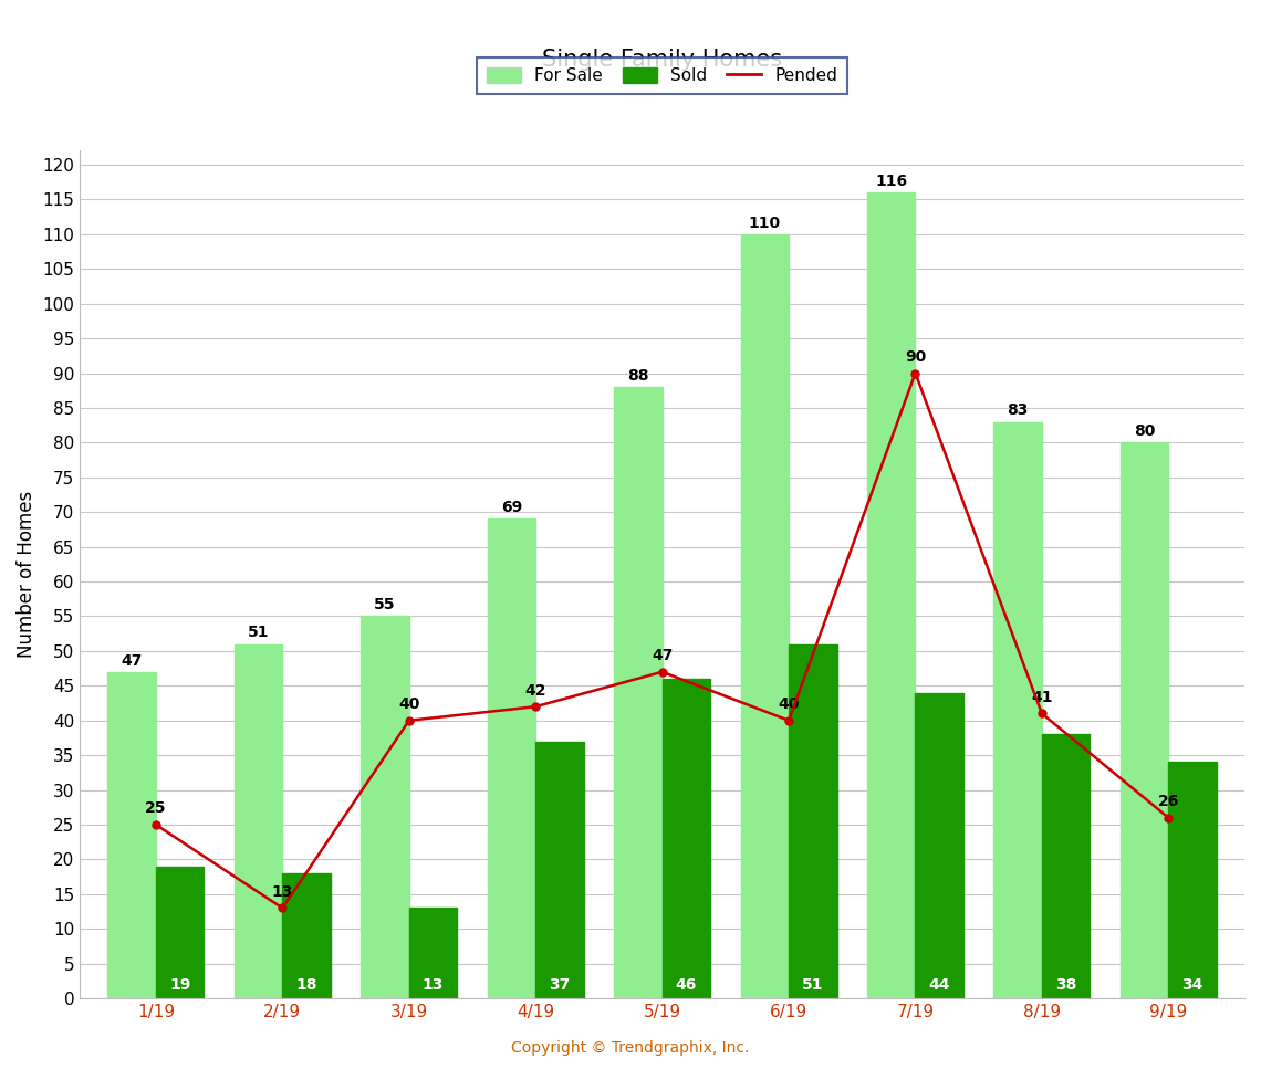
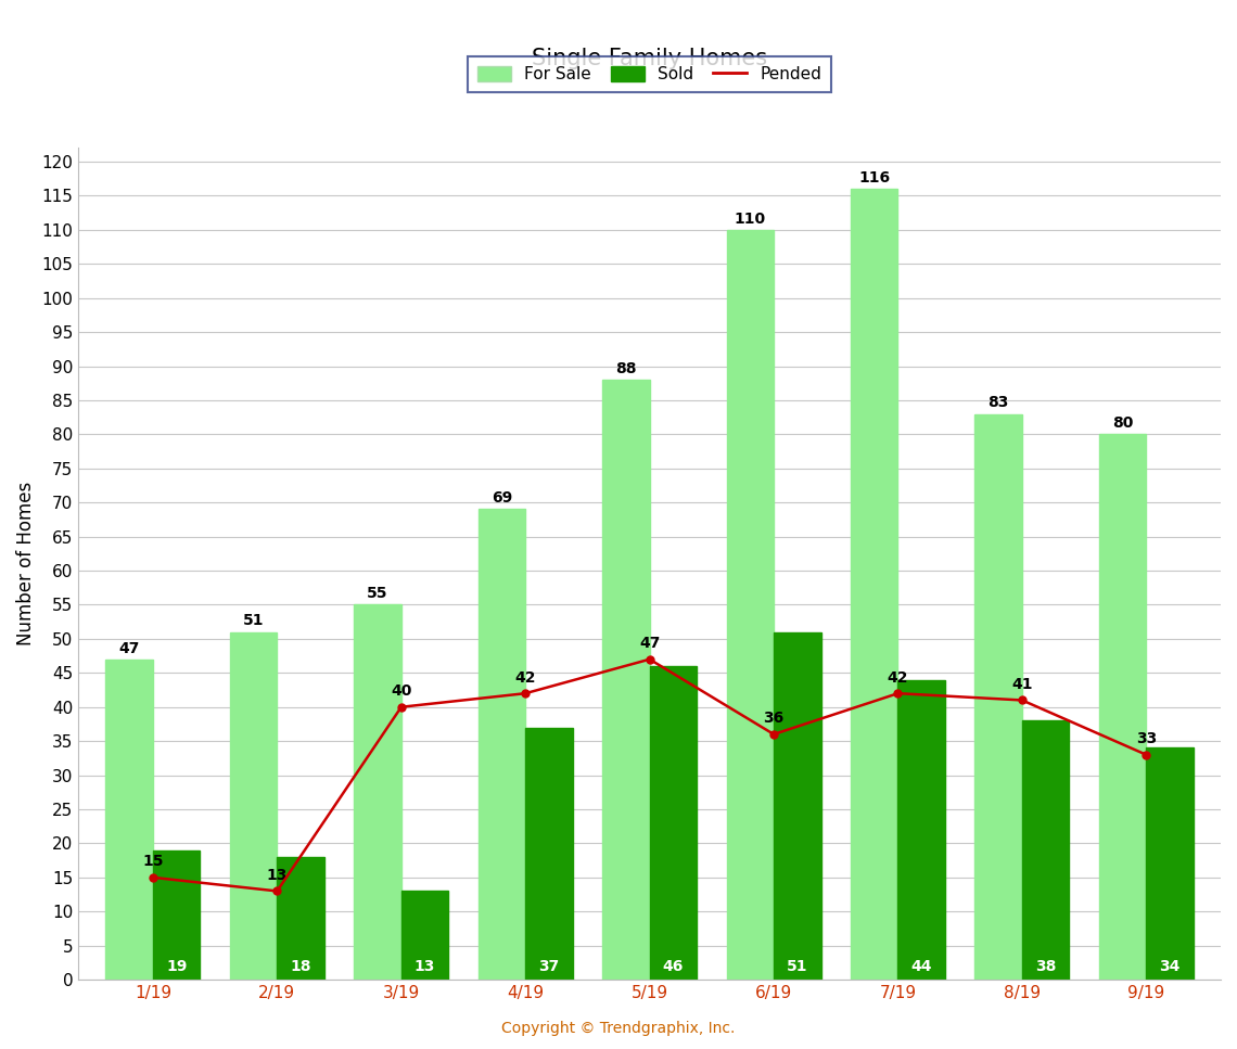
Pended/1/19: 25 -> 15
Pended/6/19: 40 -> 36
Pended/7/19: 90 -> 42
Pended/9/19: 26 -> 33
